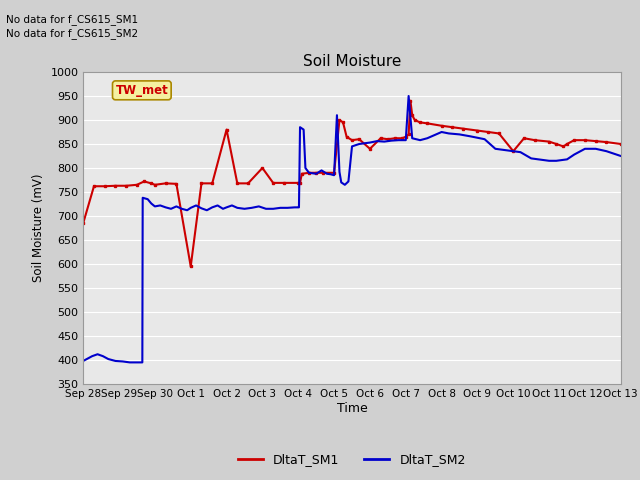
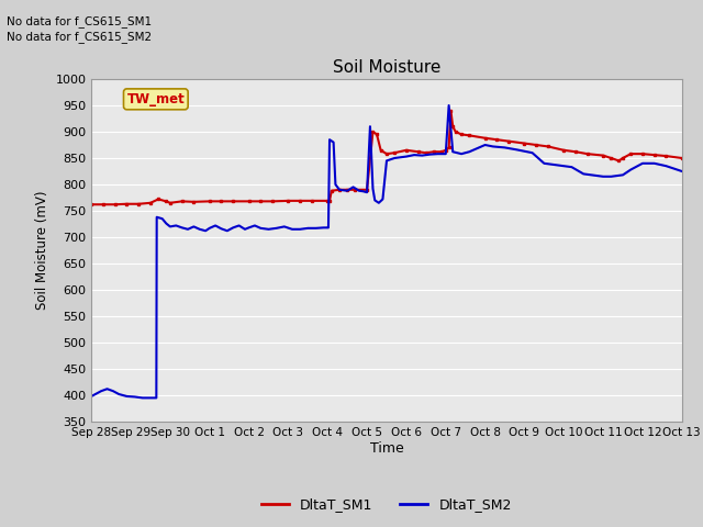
DltaT_SM1/Sep 28: 685 -> 762
DltaT_SM1/Oct 1: 595 -> 768
DltaT_SM1/Oct 2: 880 -> 768
DltaT_SM1/Oct 3: 800 -> 769
DltaT_SM1/Oct 6: 840 -> 865
DltaT_SM1/Oct 10: 835 -> 865
